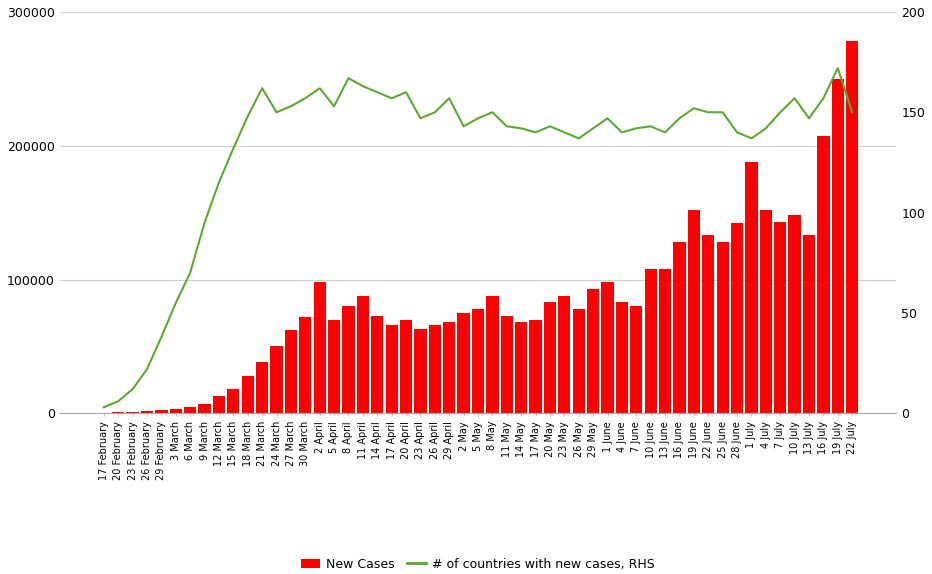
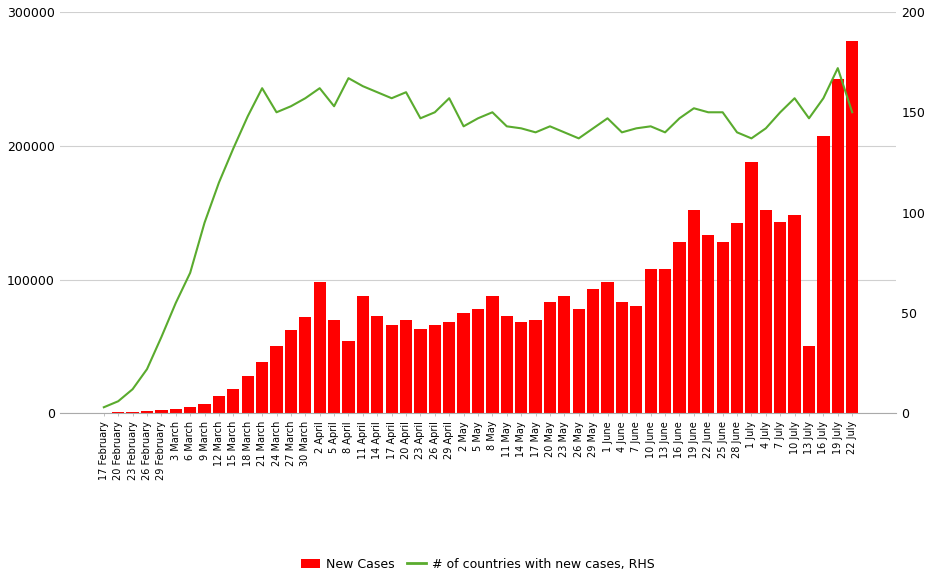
New Cases/8 April: 80000 -> 54000
New Cases/13 July: 133000 -> 50000
